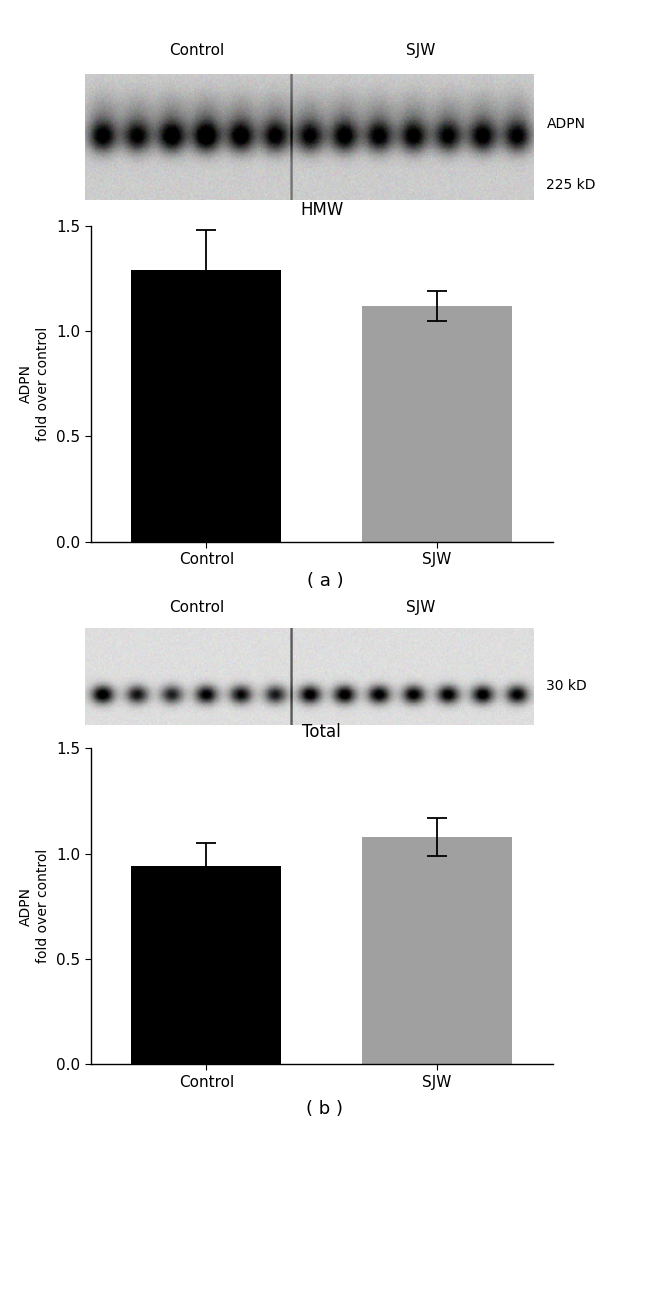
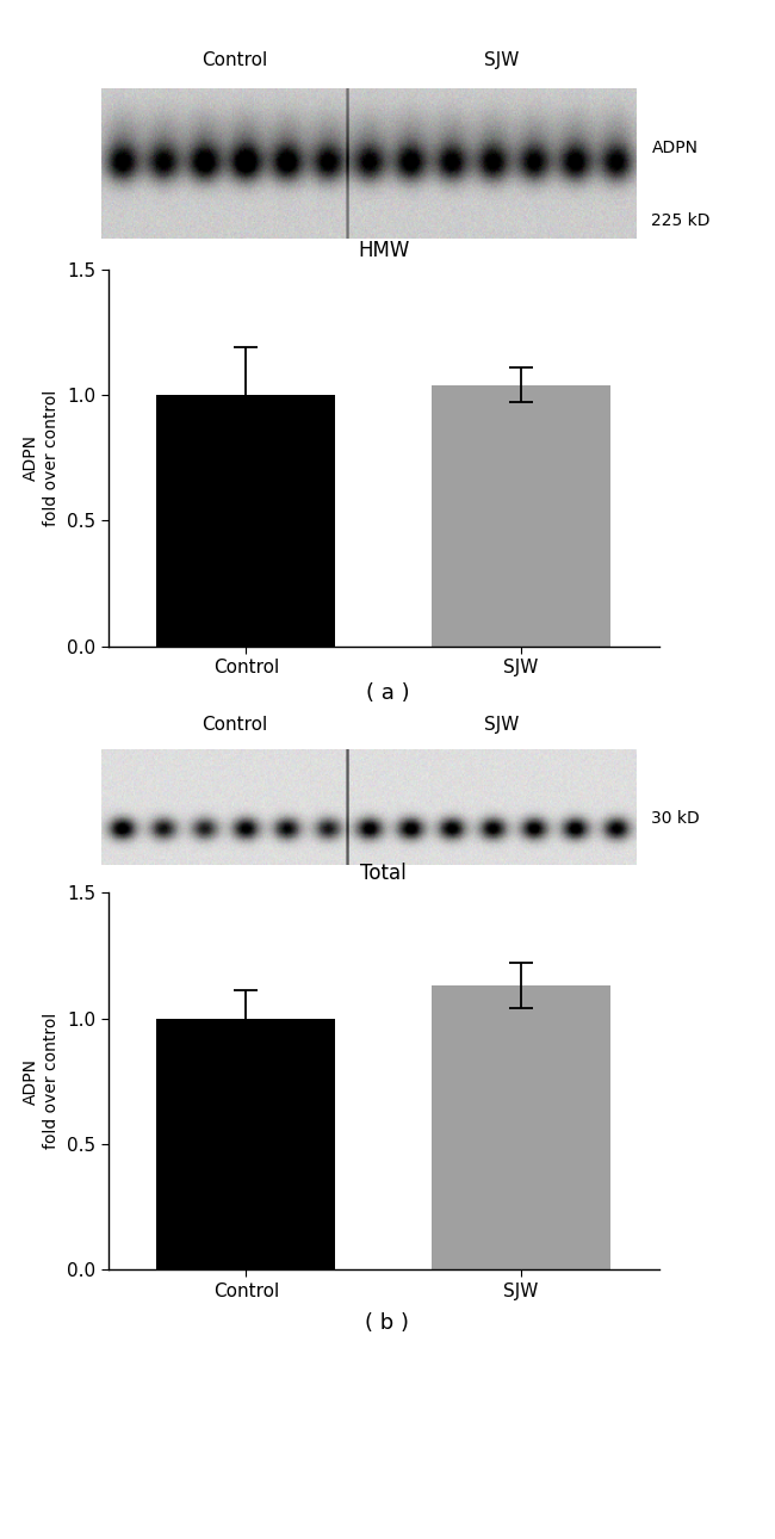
HMW/Control: 1.29 -> 1.00
HMW/SJW: 1.12 -> 1.04
Total/Control: 0.94 -> 1.00
Total/SJW: 1.08 -> 1.13
